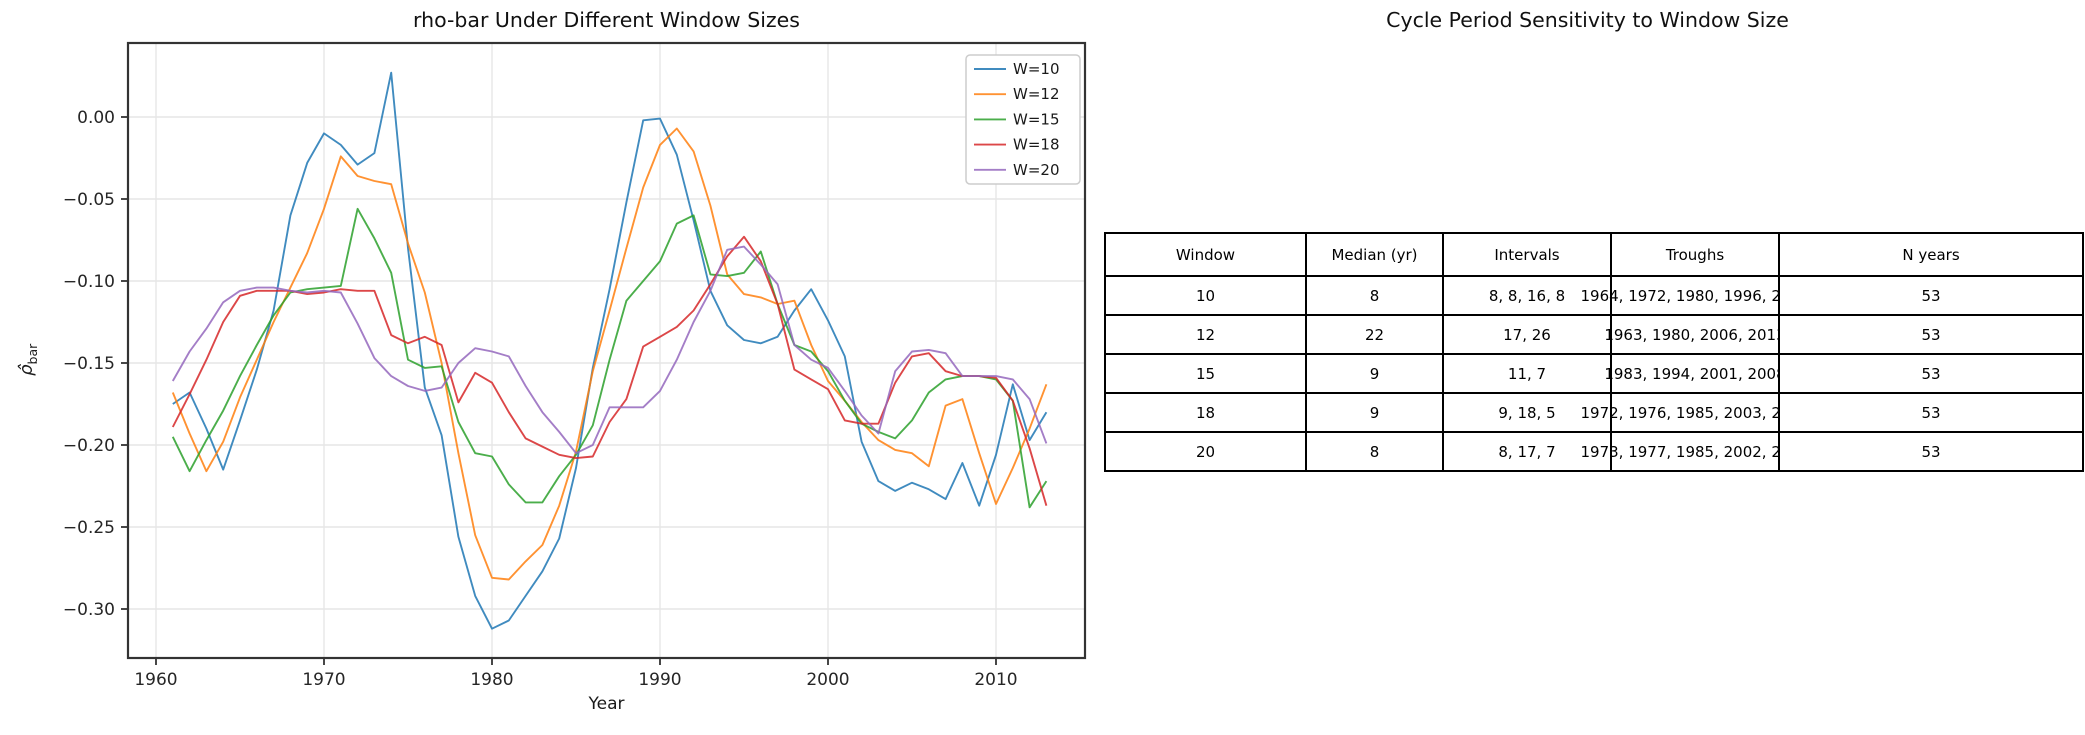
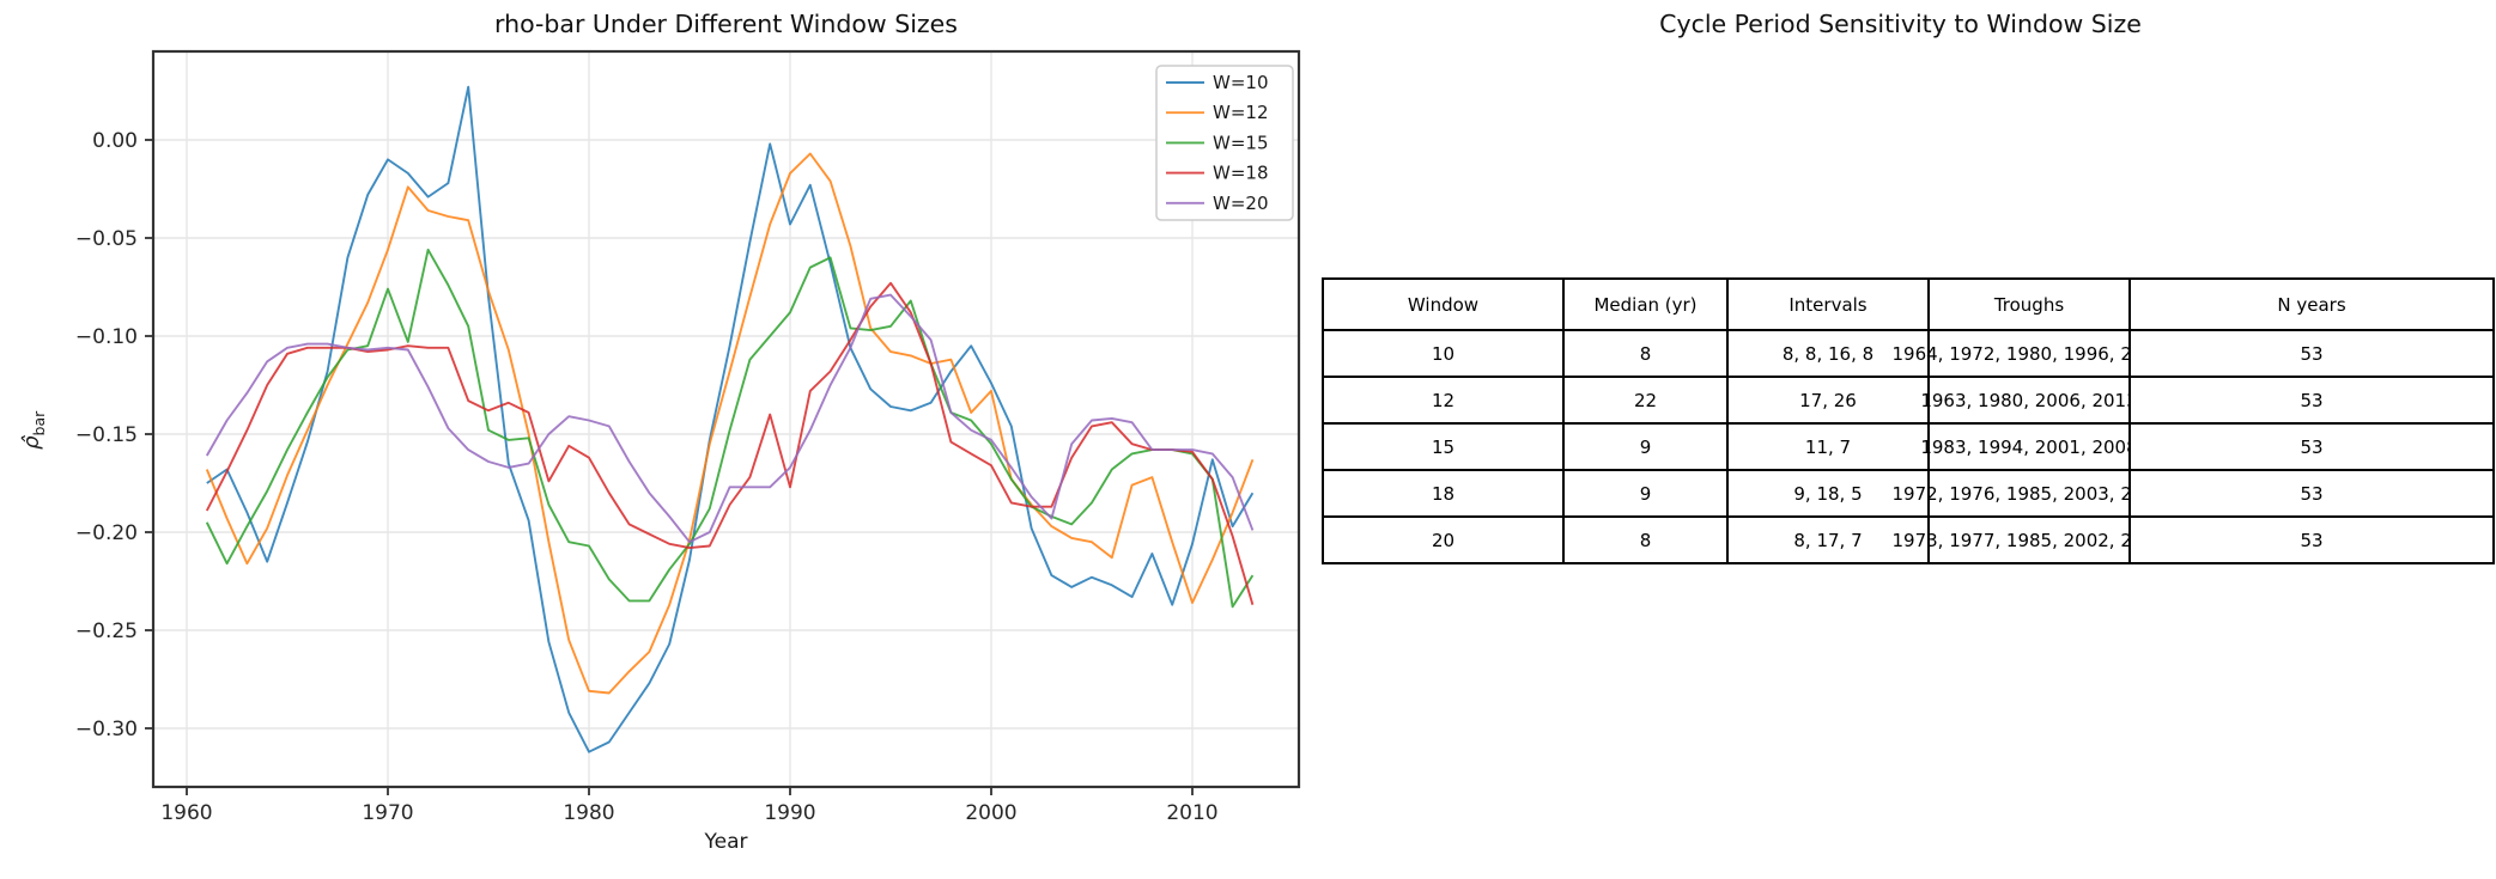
W=15/1970: -0.104 -> -0.076
W=10/1990: -0.001 -> -0.043
W=18/1990: -0.134 -> -0.177
W=12/2000: -0.161 -> -0.128
